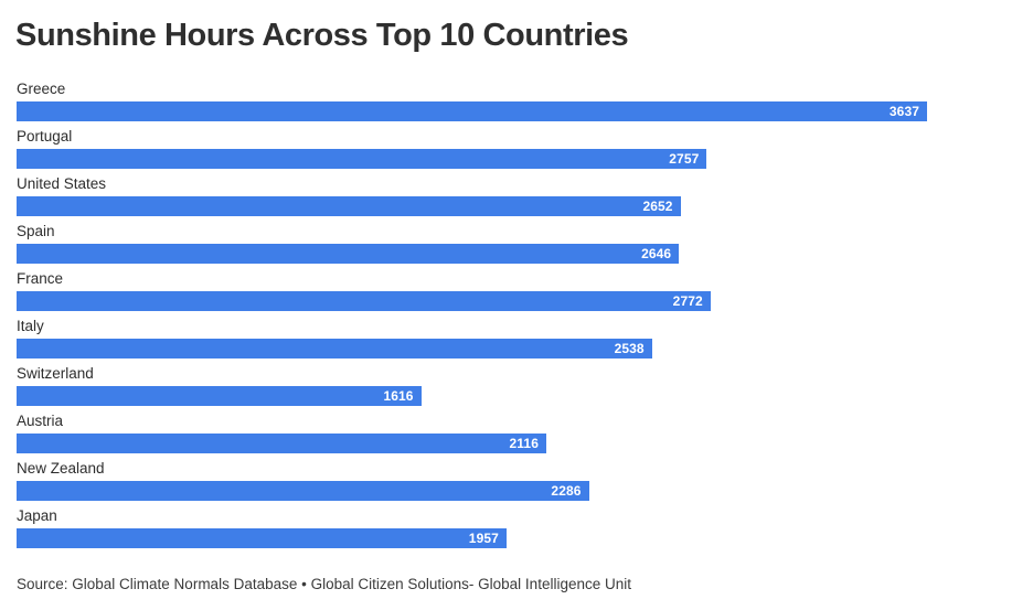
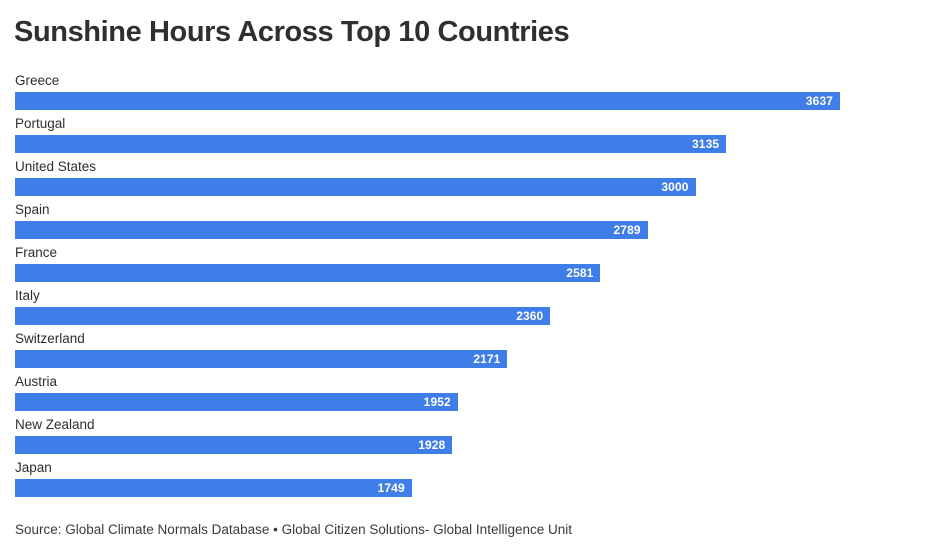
Portugal: 2757 -> 3135
United States: 2652 -> 3000
Spain: 2646 -> 2789
France: 2772 -> 2581
Italy: 2538 -> 2360
Switzerland: 1616 -> 2171
Austria: 2116 -> 1952
New Zealand: 2286 -> 1928
Japan: 1957 -> 1749
